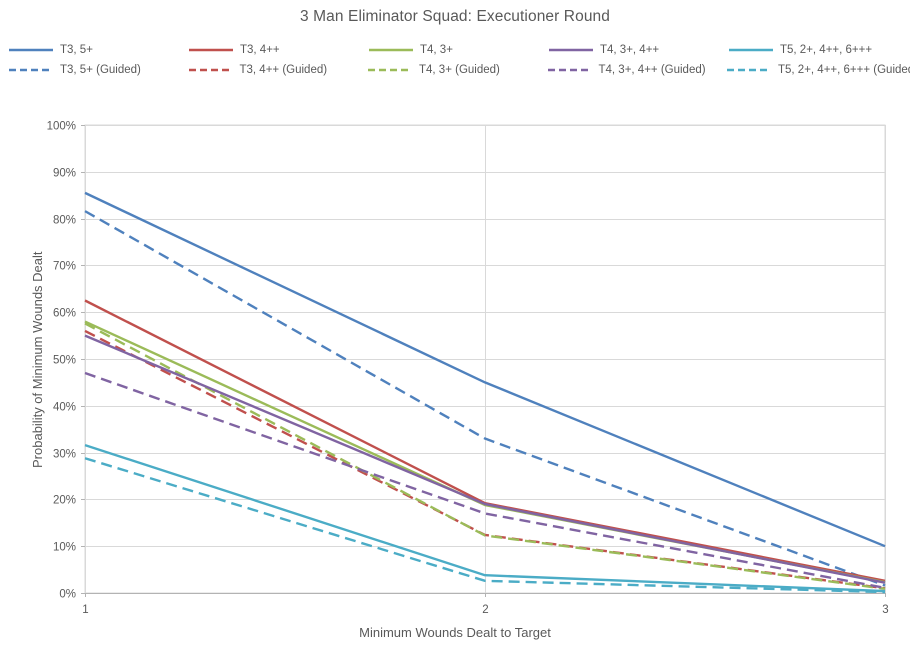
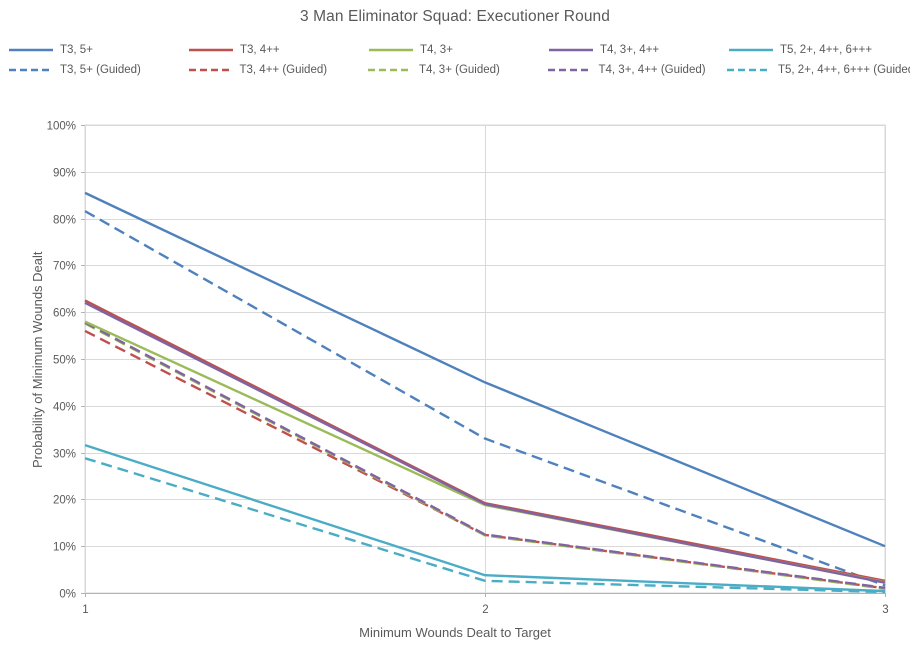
T4, 3+, 4++/1: 55% -> 62%
T4, 3+, 4++ (Guided)/1: 47% -> 58%
T4, 3+, 4++ (Guided)/2: 17% -> 12%
